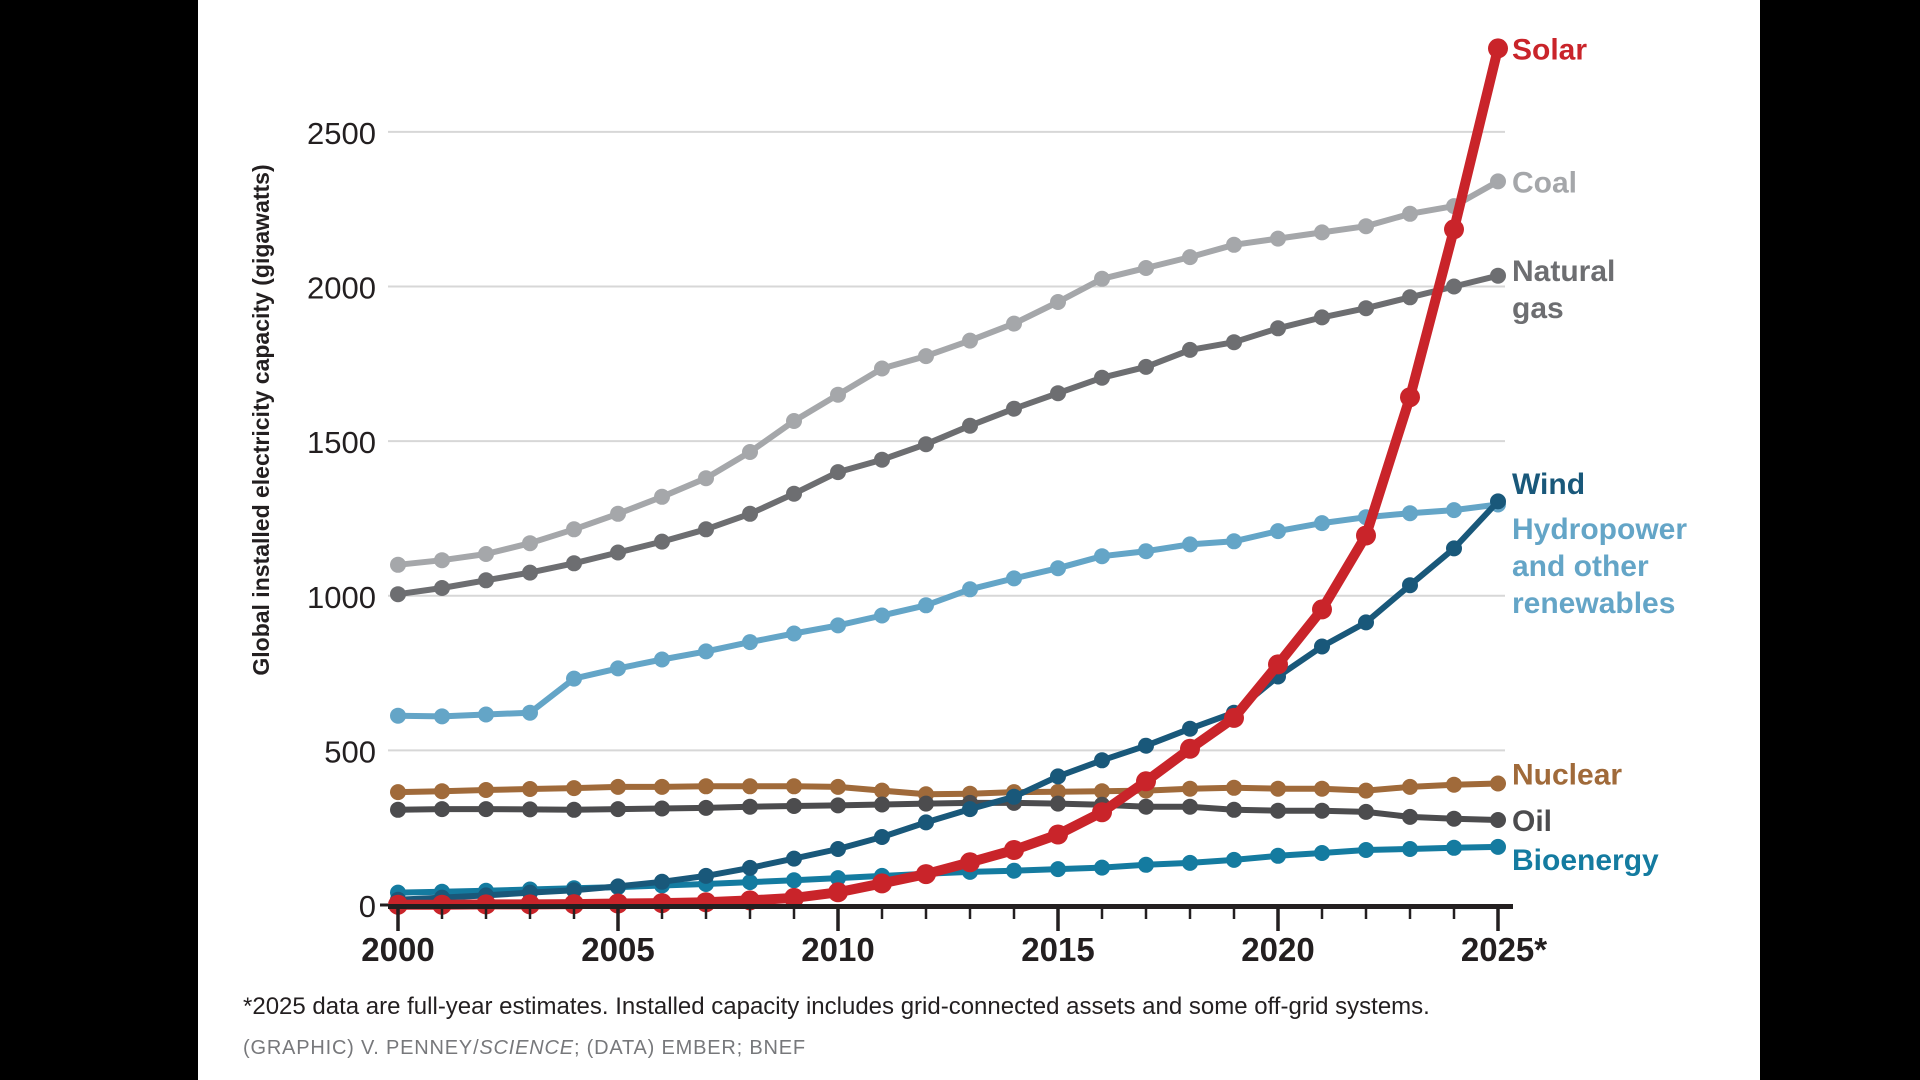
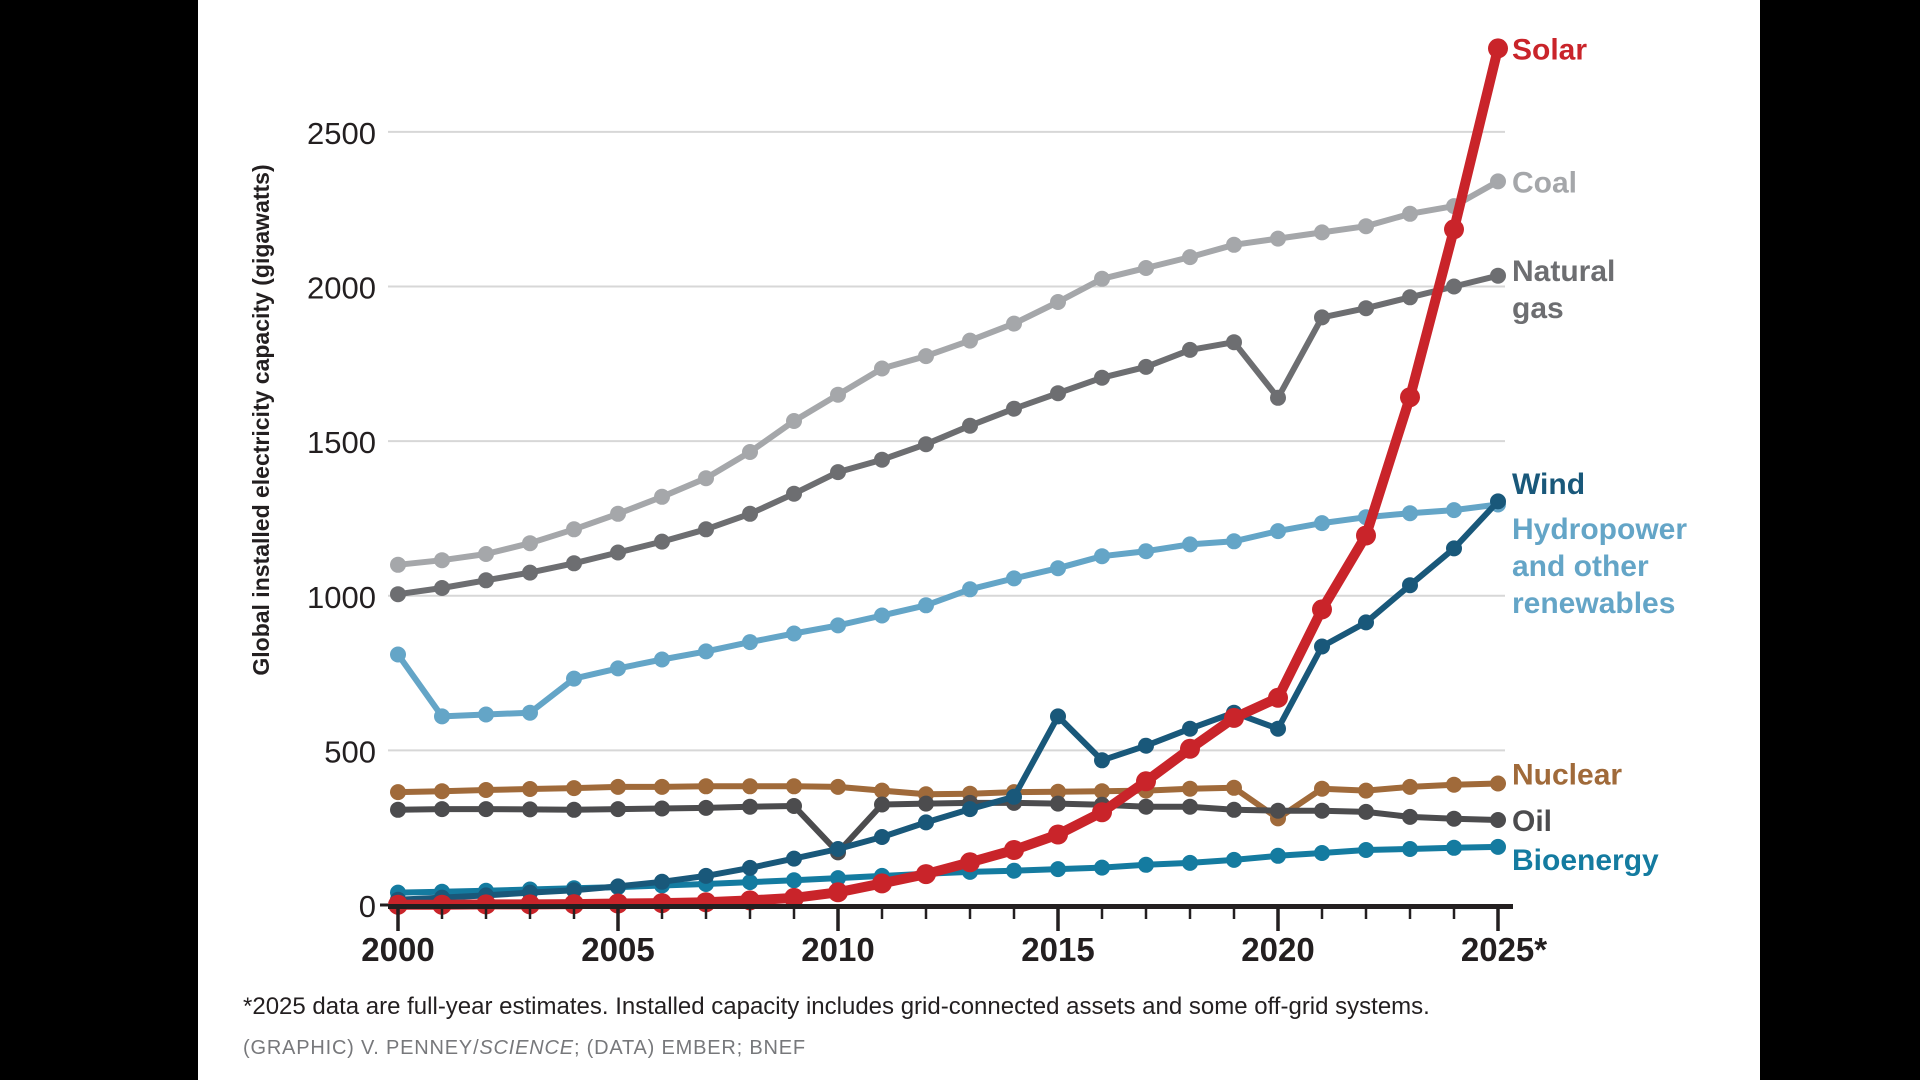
Hydropower and other renewables/2000: 610 -> 810
Oil/2010: 320 -> 170
Wind/2015: 420 -> 610
Solar/2020: 780 -> 670
Natural gas/2020: 1860 -> 1640
Wind/2020: 740 -> 570
Nuclear/2020: 380 -> 280
